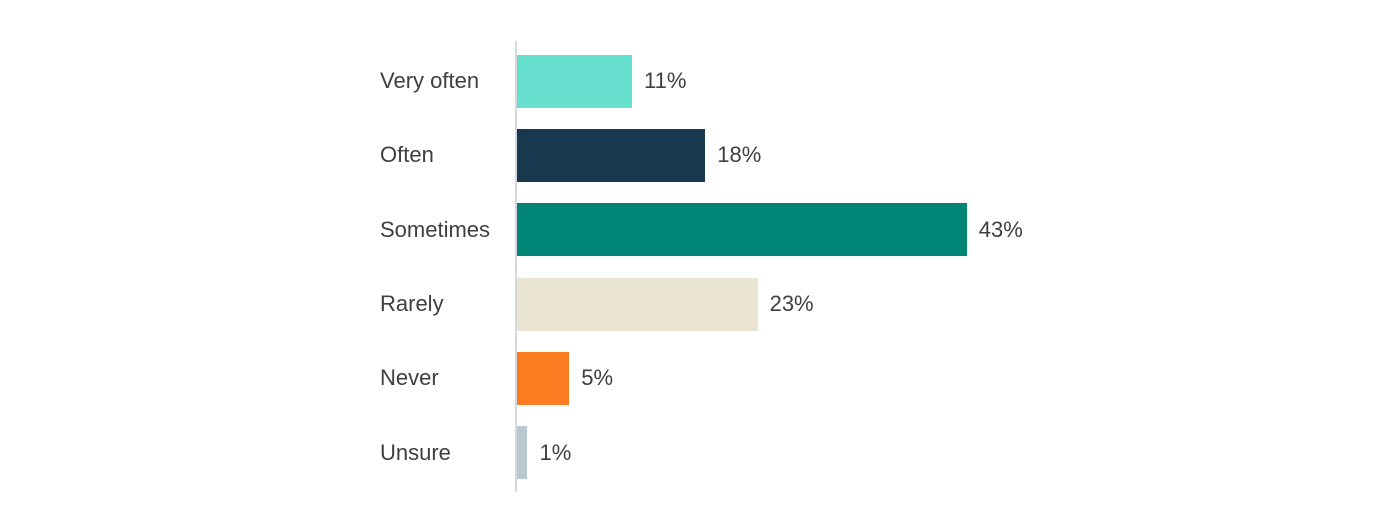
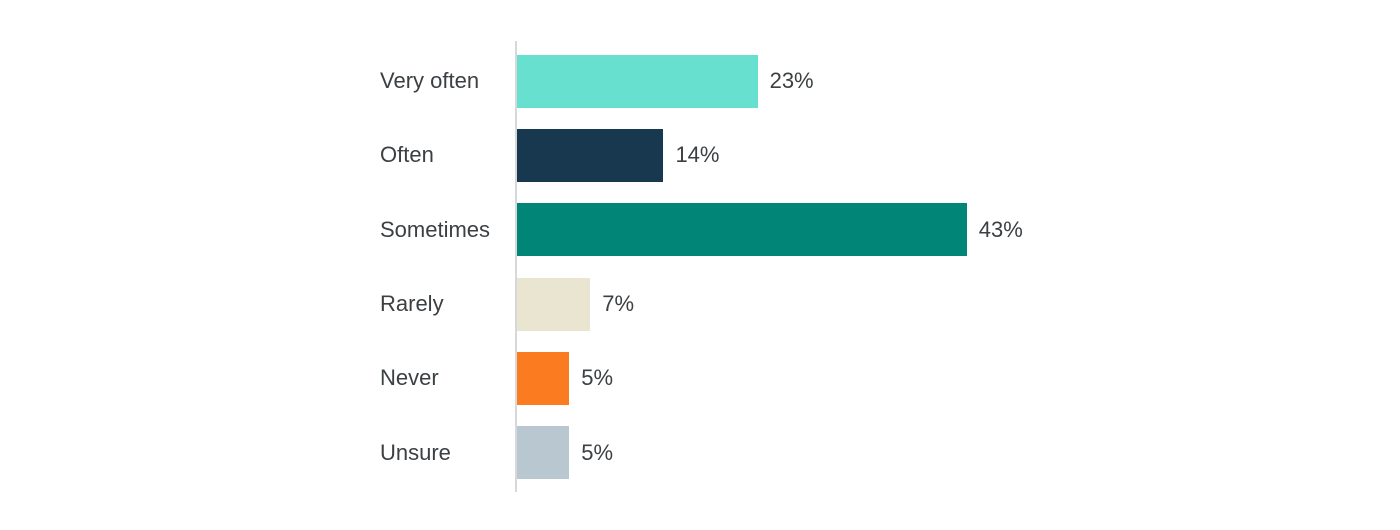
Very often: 11% -> 23%
Often: 18% -> 14%
Rarely: 23% -> 7%
Unsure: 1% -> 5%
